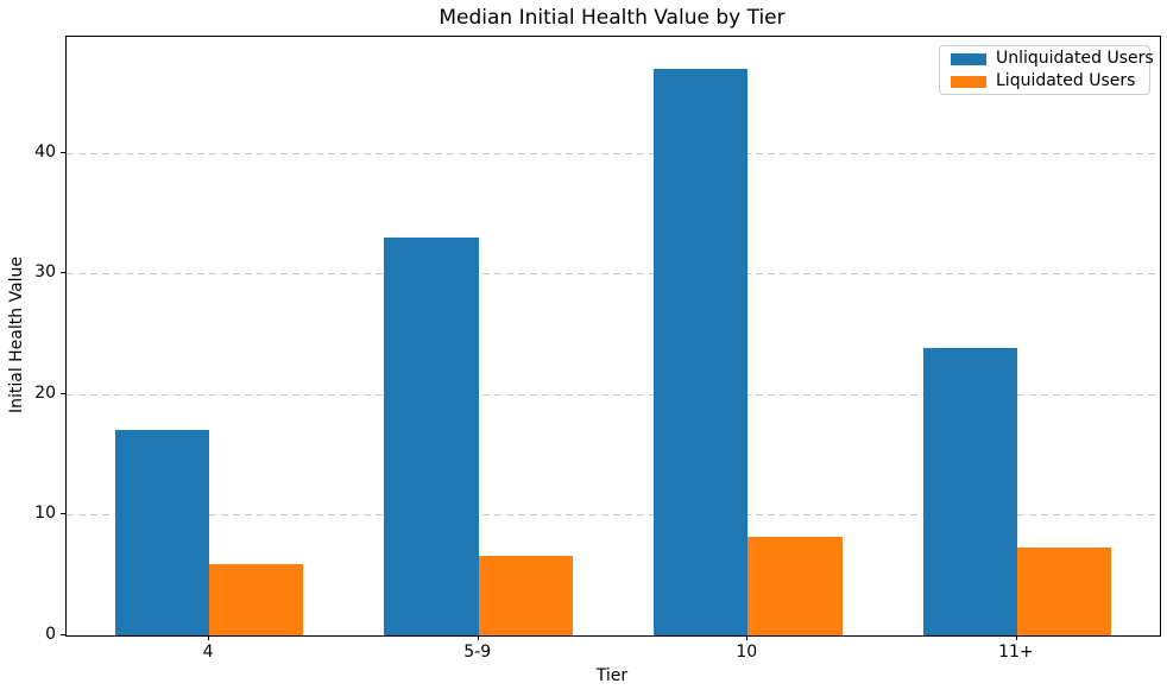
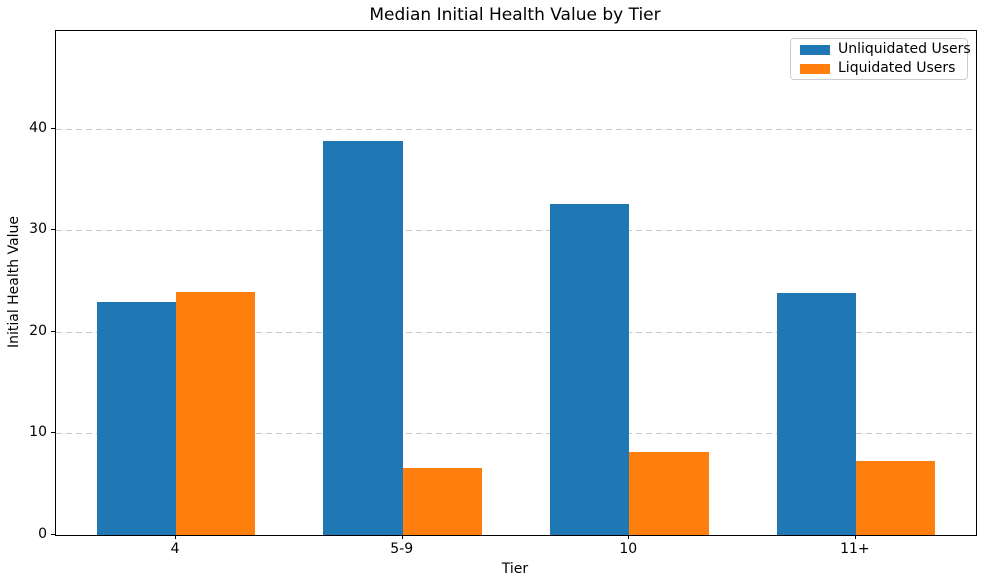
Unliquidated Users/4: 17.0 -> 23.0
Liquidated Users/4: 5.9 -> 23.9
Unliquidated Users/5-9: 33.0 -> 38.8
Unliquidated Users/10: 47.0 -> 32.6
